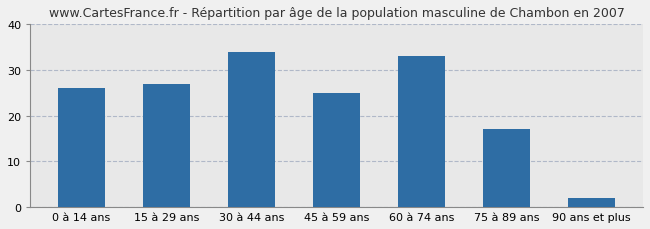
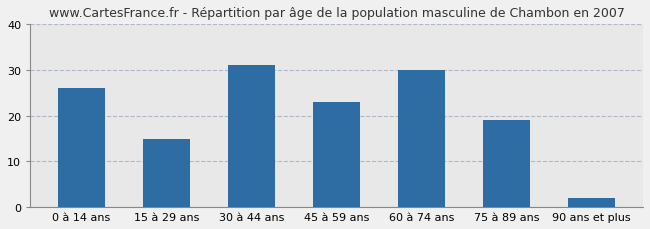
15 à 29 ans: 27 -> 15
30 à 44 ans: 34 -> 31
45 à 59 ans: 25 -> 23
60 à 74 ans: 33 -> 30
75 à 89 ans: 17 -> 19
